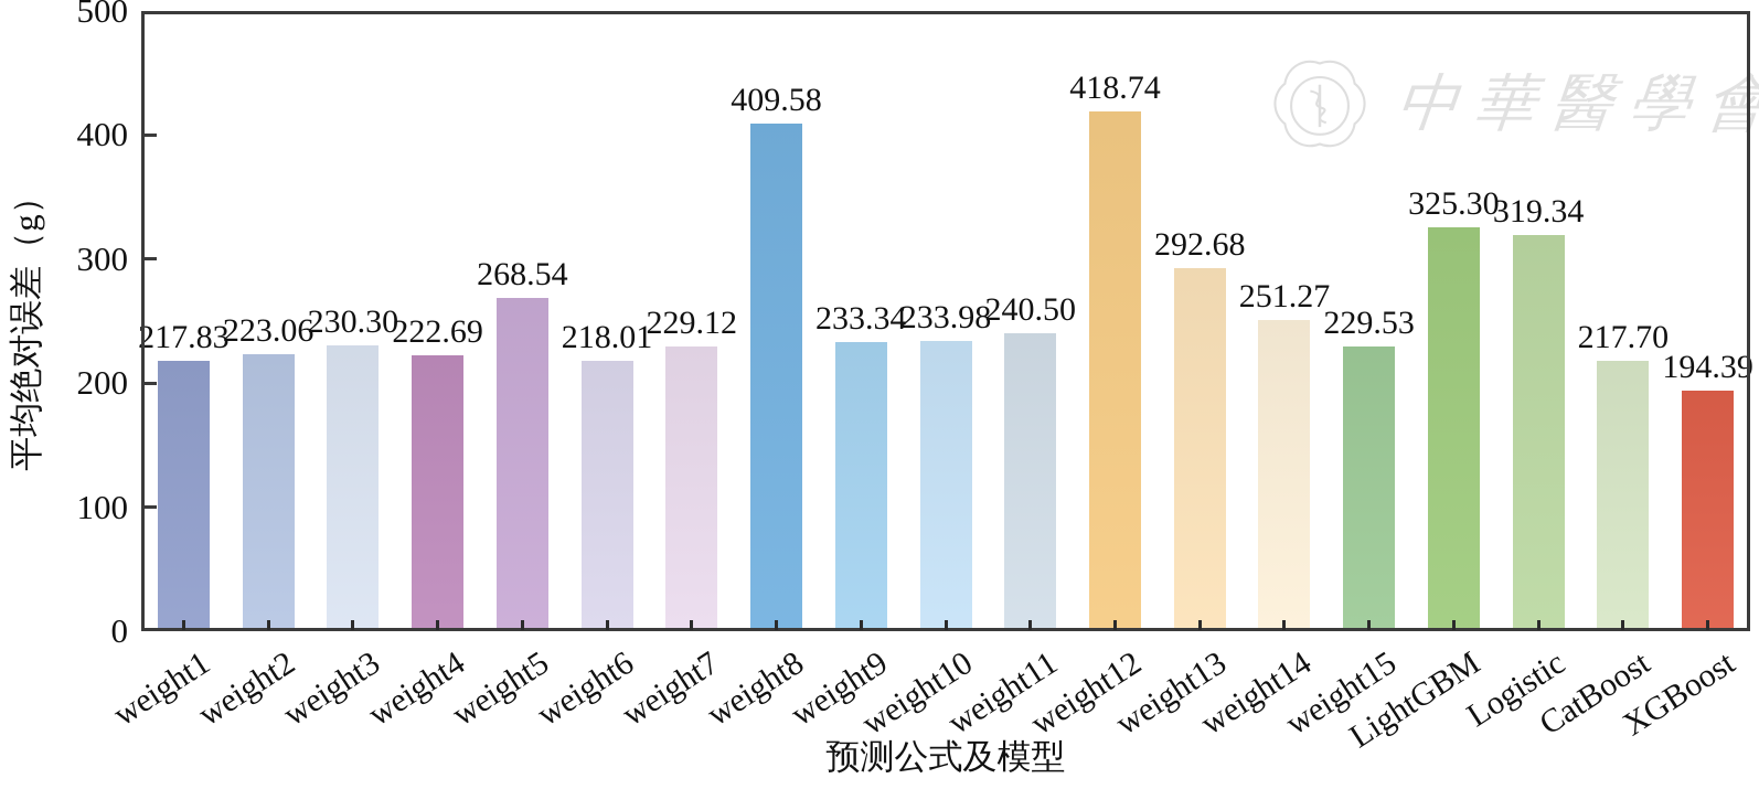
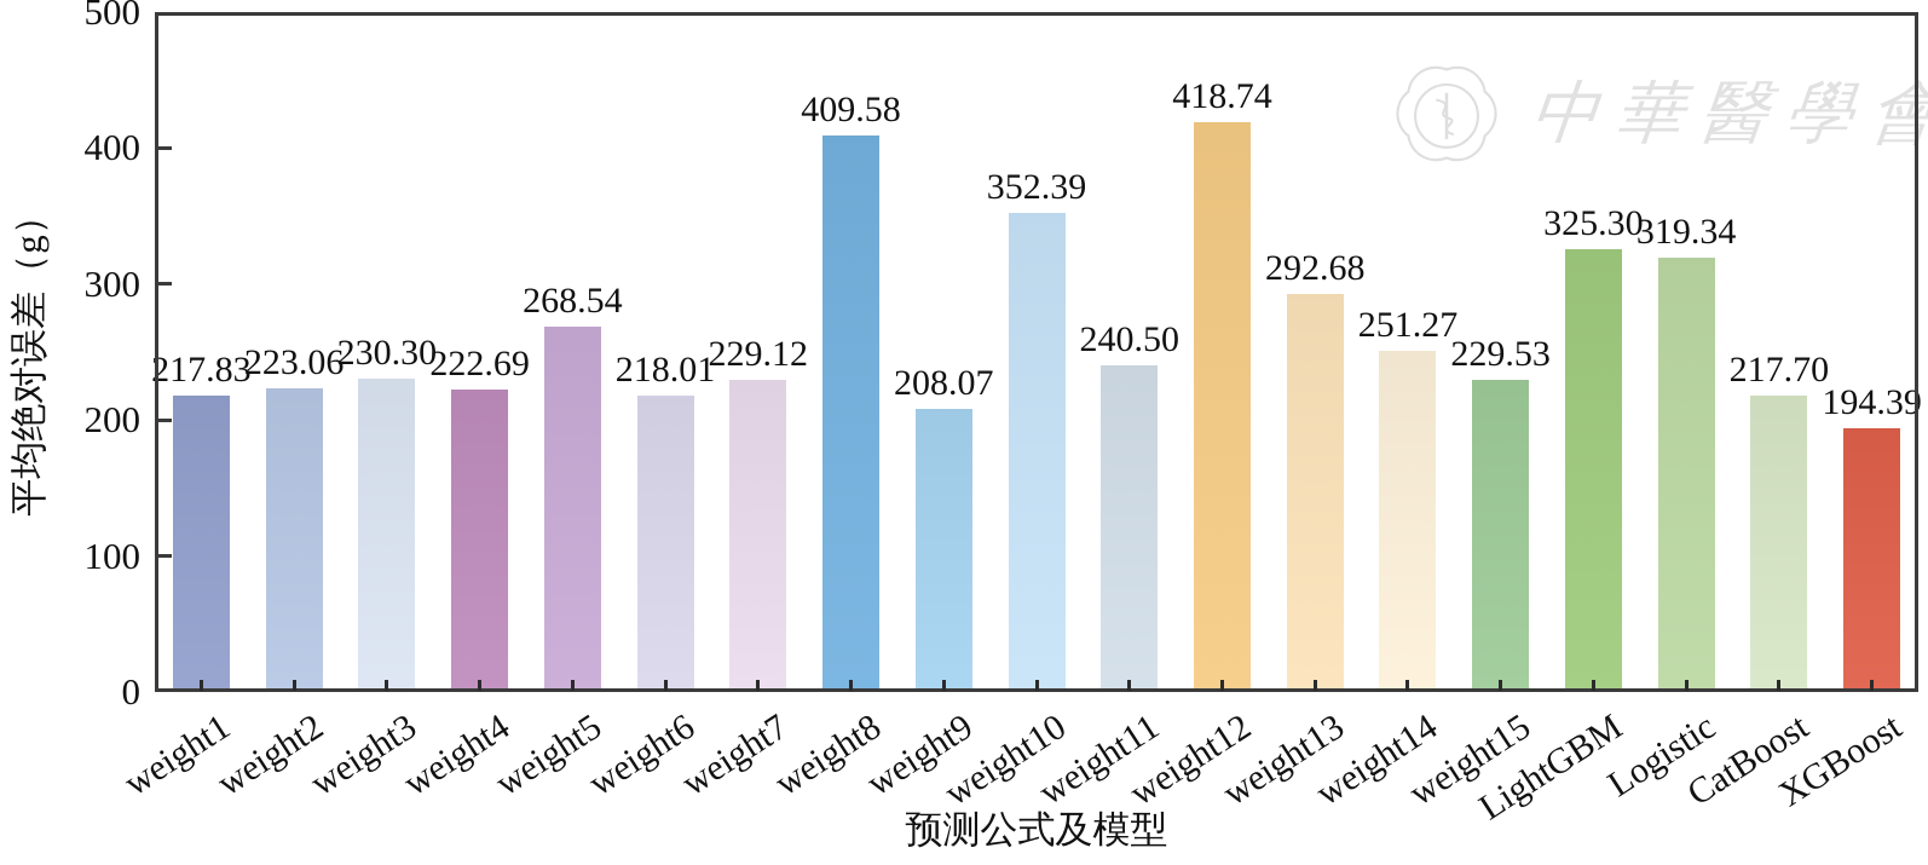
weight9: 233.34 -> 208.07
weight10: 233.98 -> 352.39
